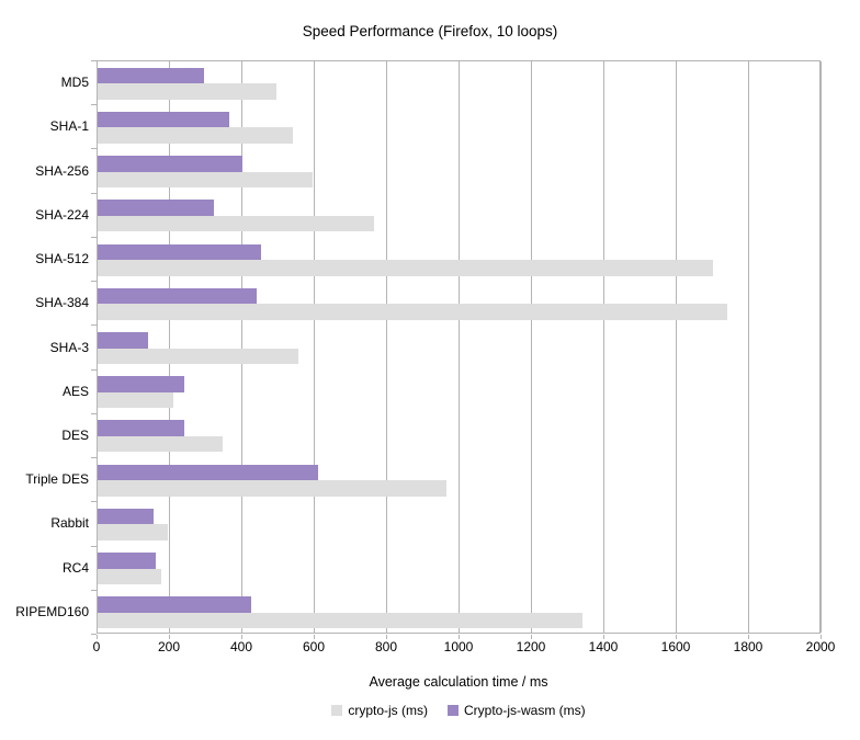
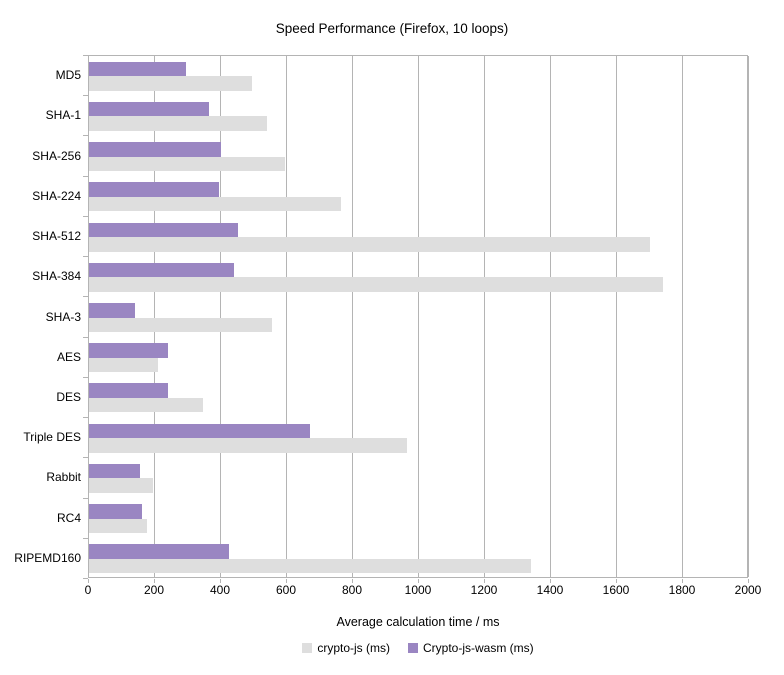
Crypto-js-wasm (ms)/SHA-224: 320 -> 400
Crypto-js-wasm (ms)/Triple DES: 610 -> 670
